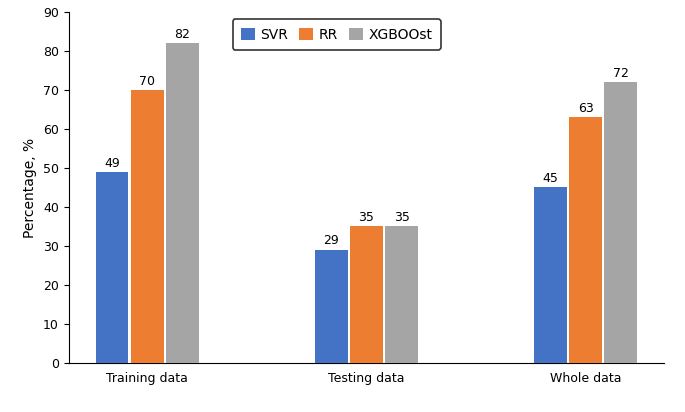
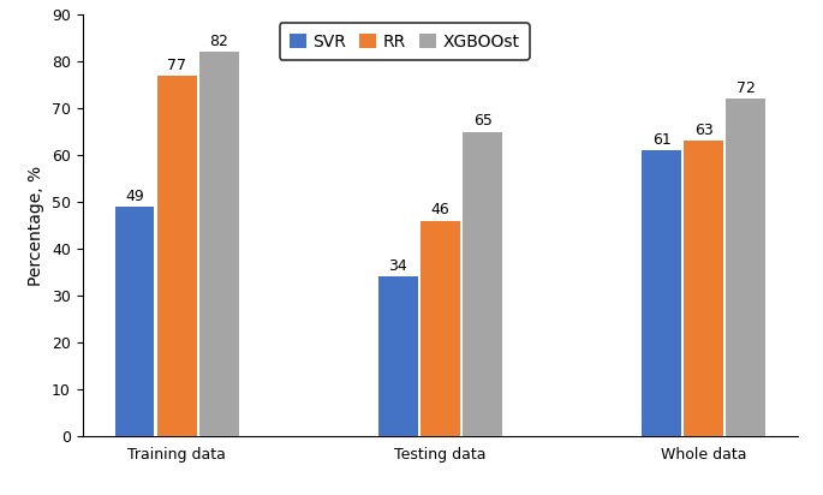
RR/Training data: 70 -> 77
SVR/Testing data: 29 -> 34
RR/Testing data: 35 -> 46
XGBOOst/Testing data: 35 -> 65
SVR/Whole data: 45 -> 61
